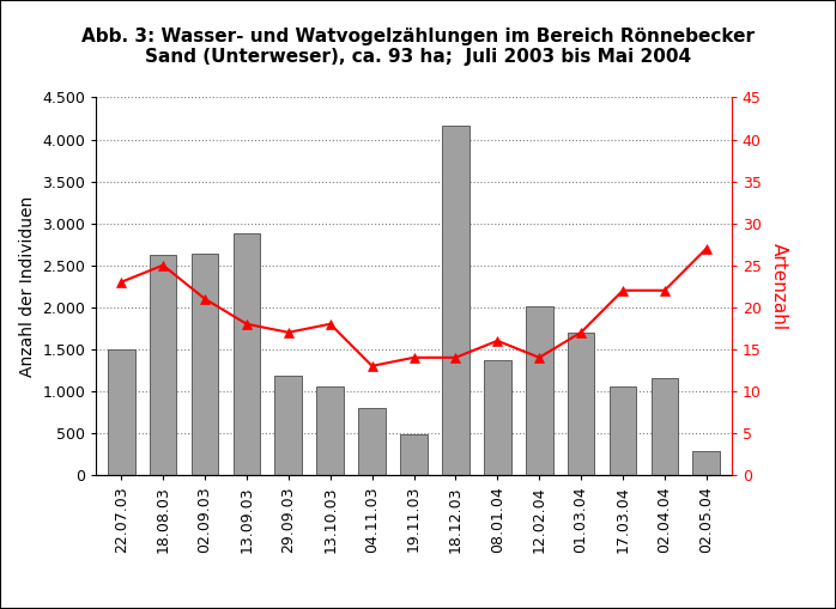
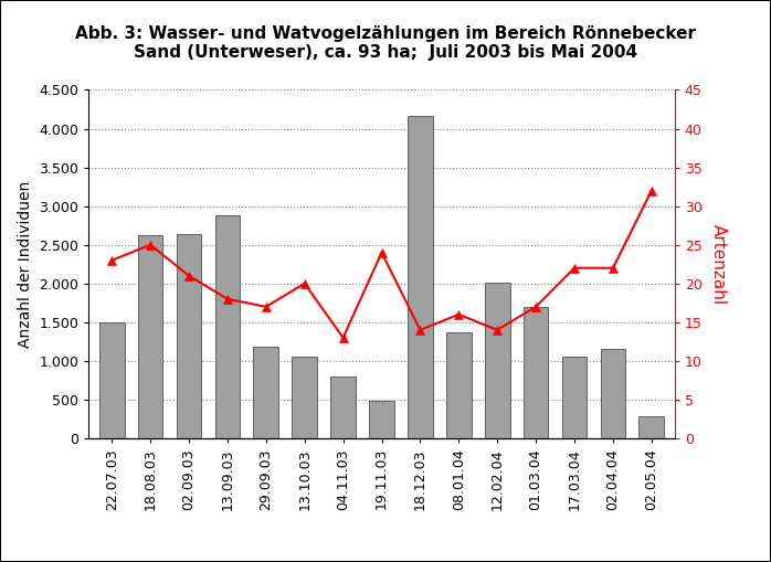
Artenzahl/13.10.03: 18 -> 20
Artenzahl/19.11.03: 14 -> 24
Artenzahl/02.05.04: 27 -> 32
